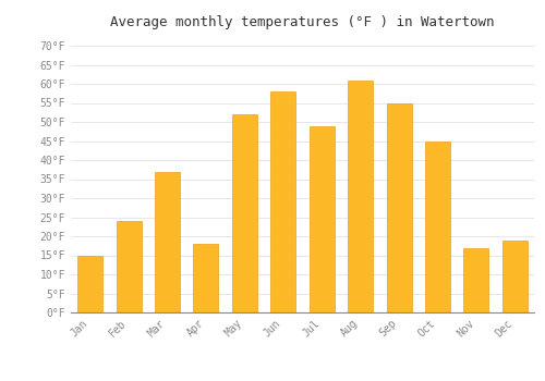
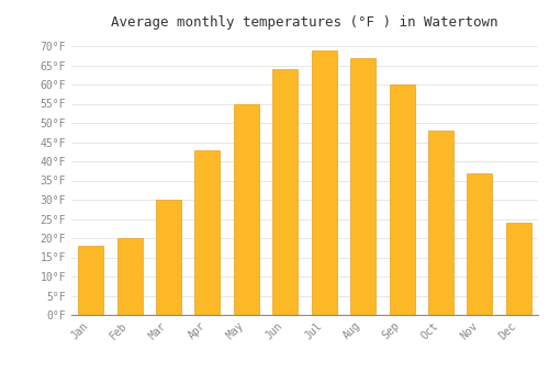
Jan: 15°F -> 18°F
Feb: 24°F -> 20°F
Mar: 37°F -> 30°F
Apr: 18°F -> 43°F
May: 52°F -> 55°F
Jun: 58°F -> 64°F
Jul: 49°F -> 69°F
Aug: 61°F -> 67°F
Sep: 55°F -> 60°F
Oct: 45°F -> 48°F
Nov: 17°F -> 37°F
Dec: 19°F -> 24°F
